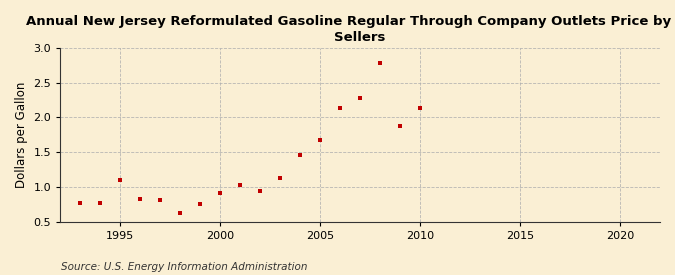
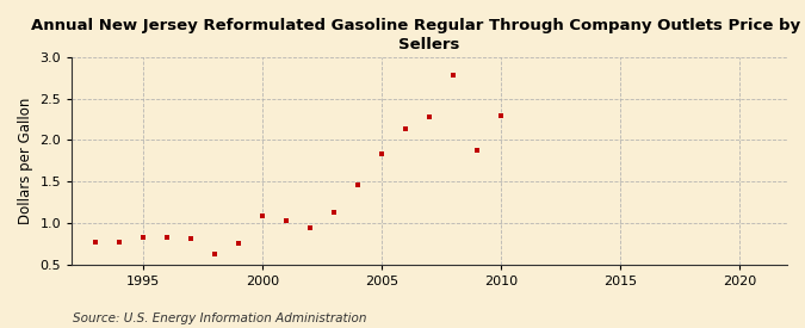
1995: 1.10 -> 0.83
2000: 0.92 -> 1.09
2005: 1.68 -> 1.83
2010: 2.14 -> 2.30
